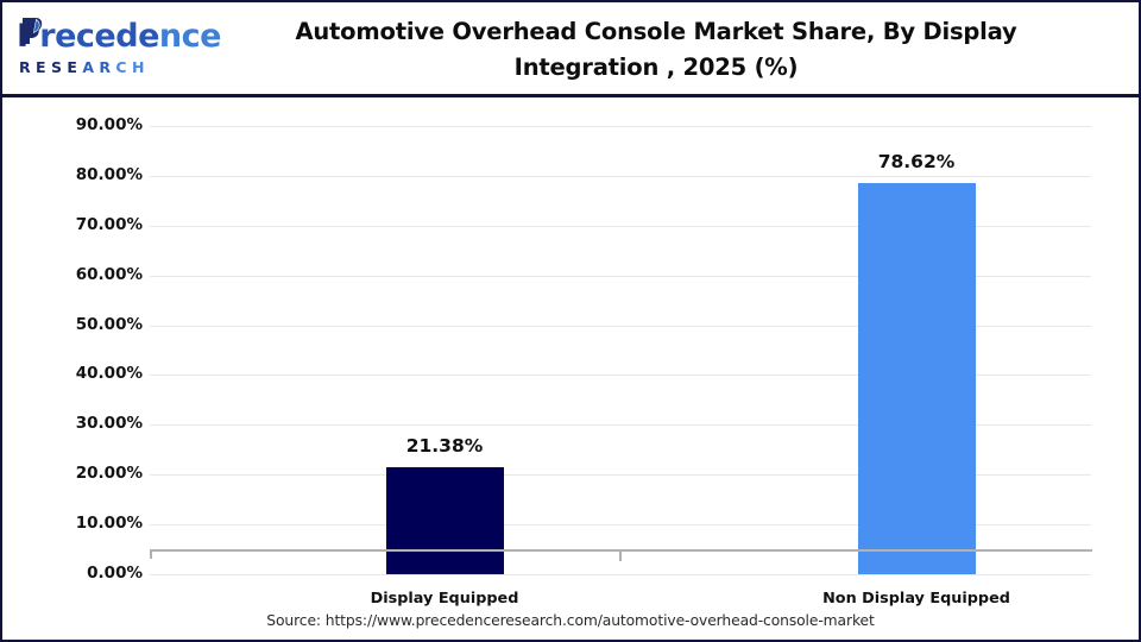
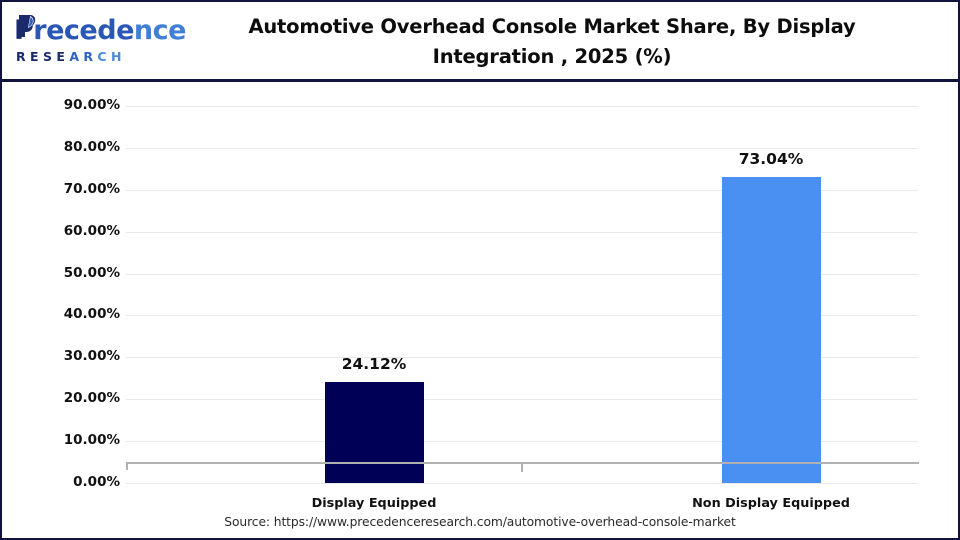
Display Equipped: 21.38% -> 24.12%
Non Display Equipped: 78.62% -> 73.04%
